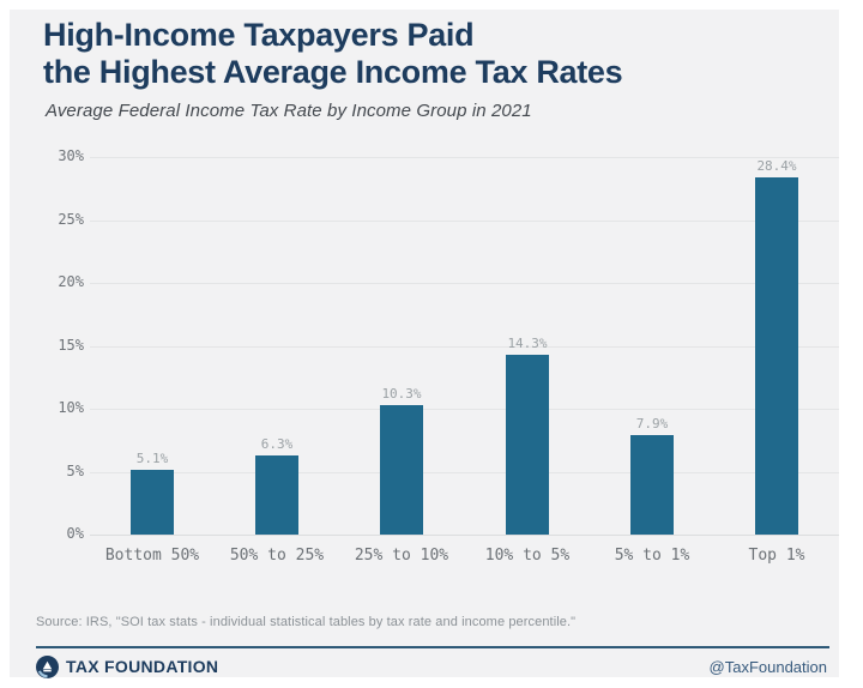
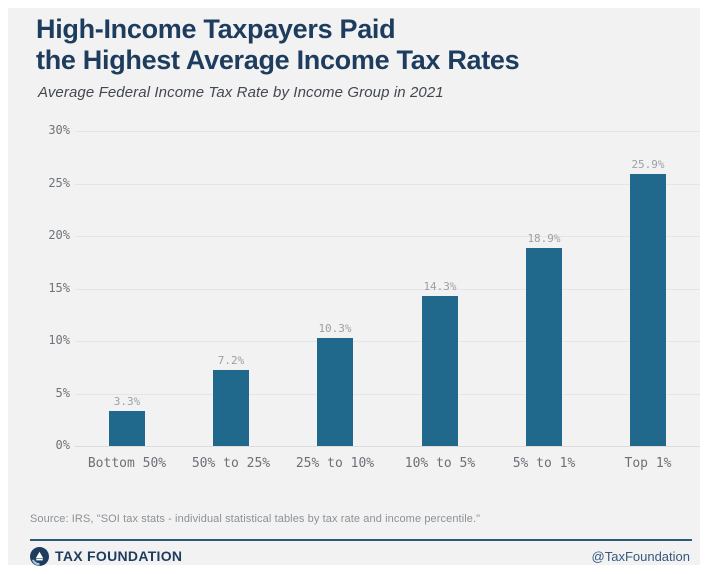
Bottom 50%: 5.1% -> 3.3%
50% to 25%: 6.3% -> 7.2%
5% to 1%: 7.9% -> 18.9%
Top 1%: 28.4% -> 25.9%
